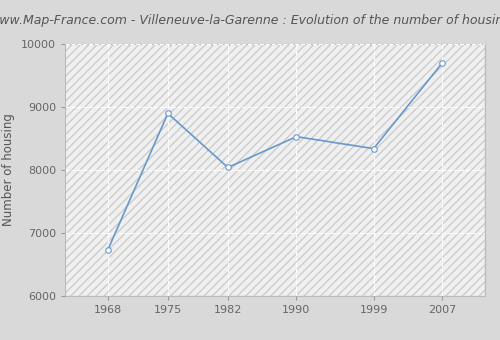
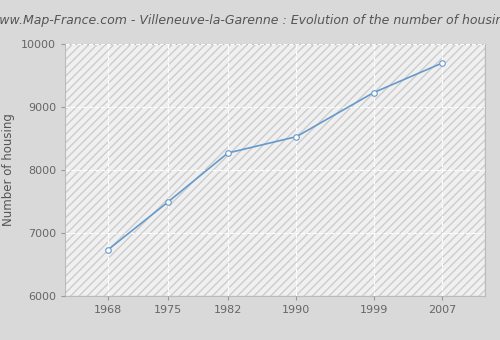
1975: 8900 -> 7490
1982: 8040 -> 8270
1999: 8340 -> 9230
